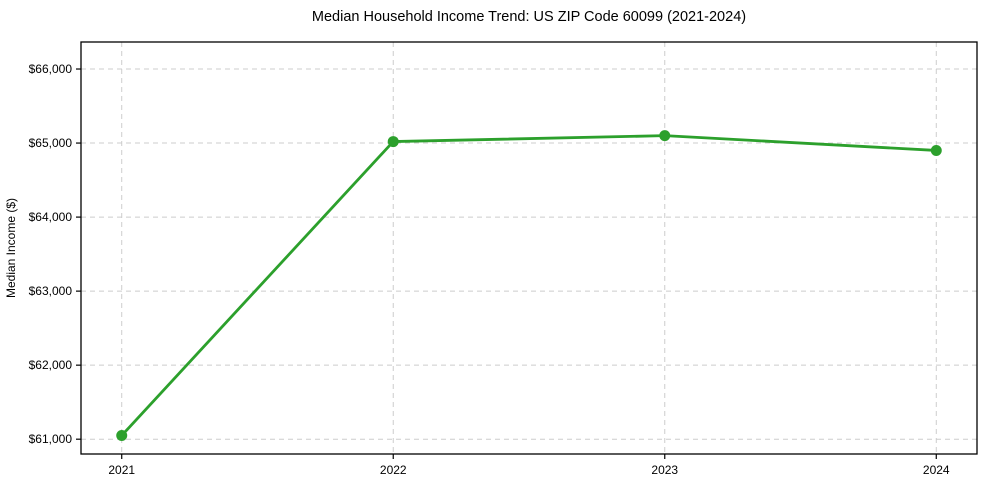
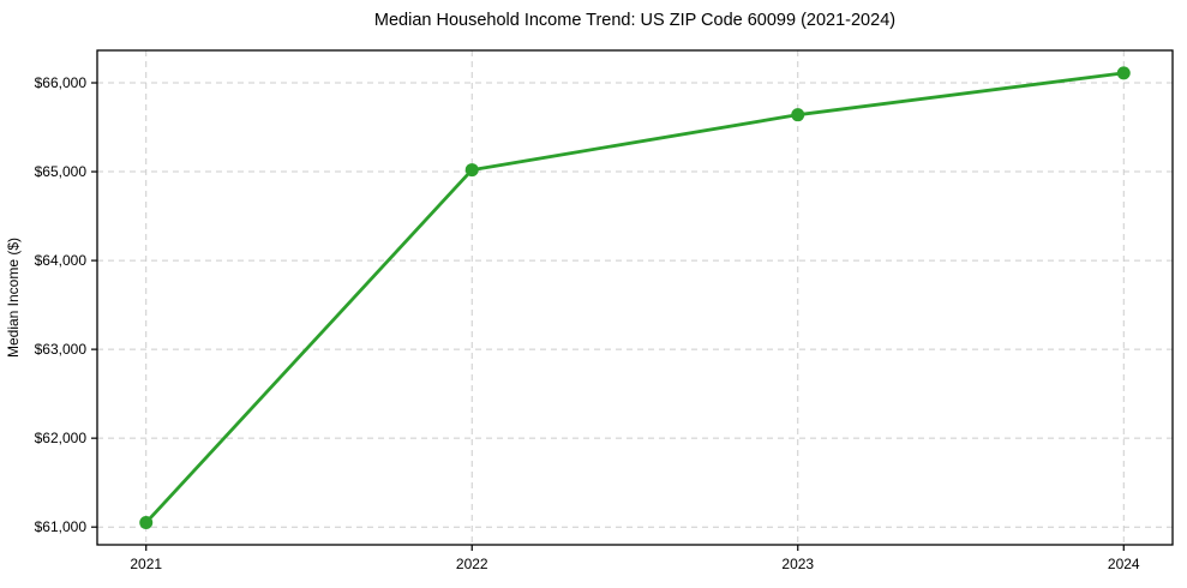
2023: $65100 -> $65600
2024: $64900 -> $66100
